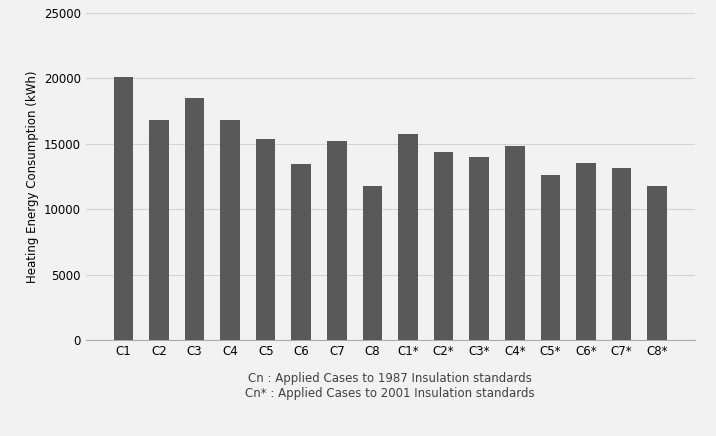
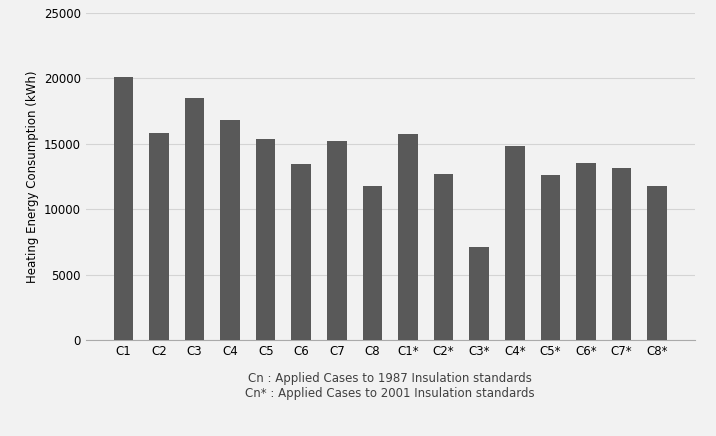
C2: 16800 -> 15800
C2*: 14400 -> 12700
C3*: 14000 -> 7100
